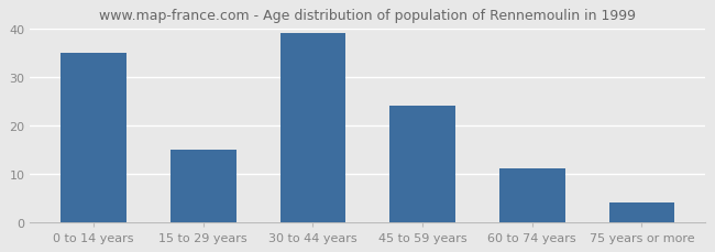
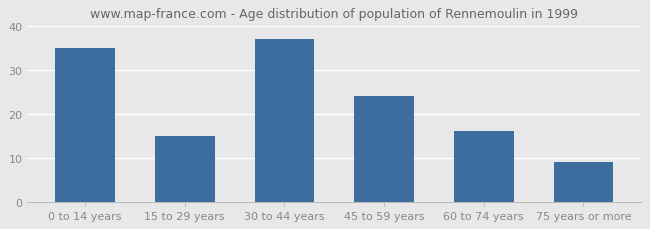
30 to 44 years: 39 -> 37
60 to 74 years: 11 -> 16
75 years or more: 4 -> 9
